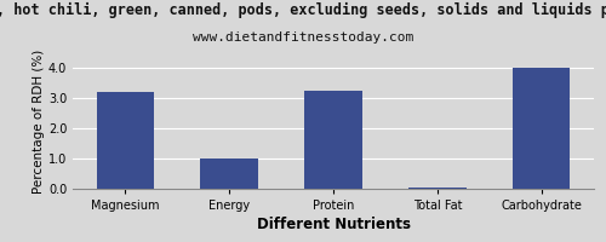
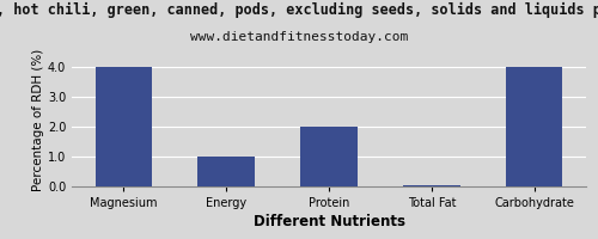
Magnesium: 3.20 -> 4.00
Protein: 3.25 -> 2.00
